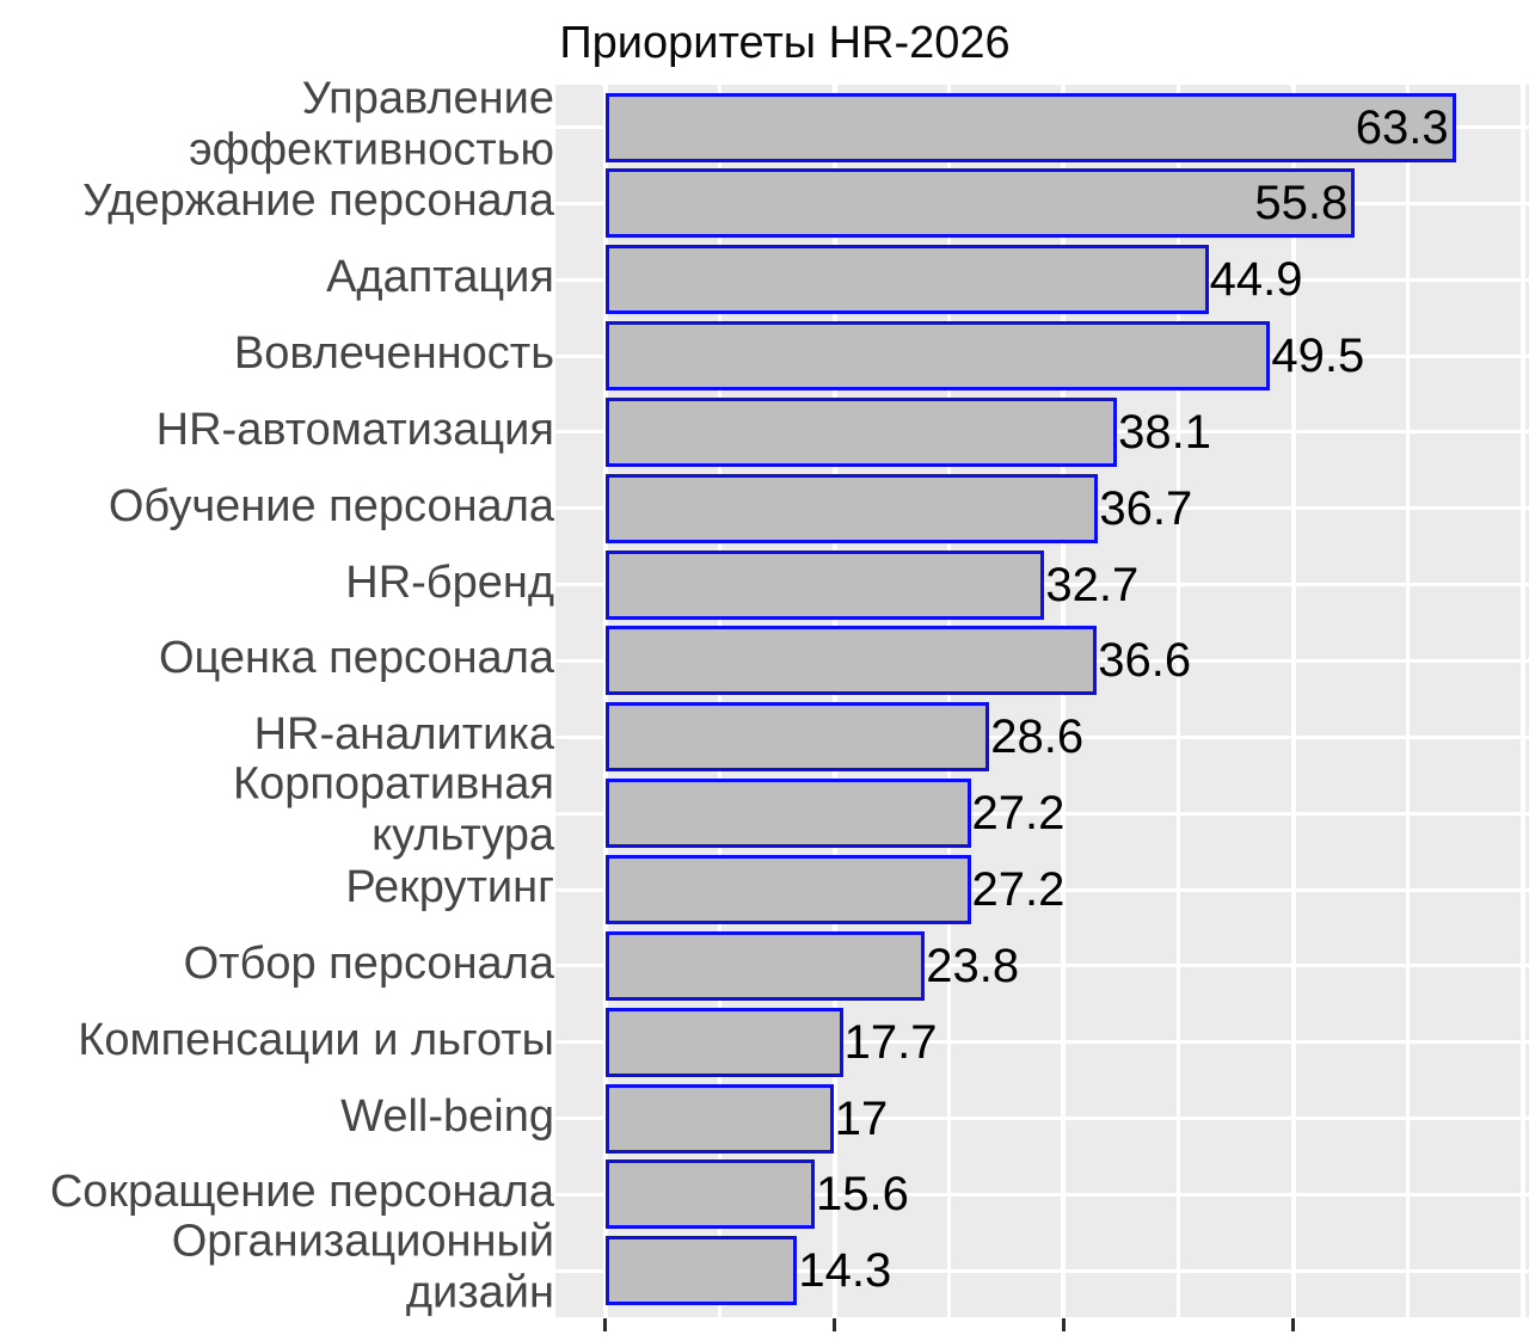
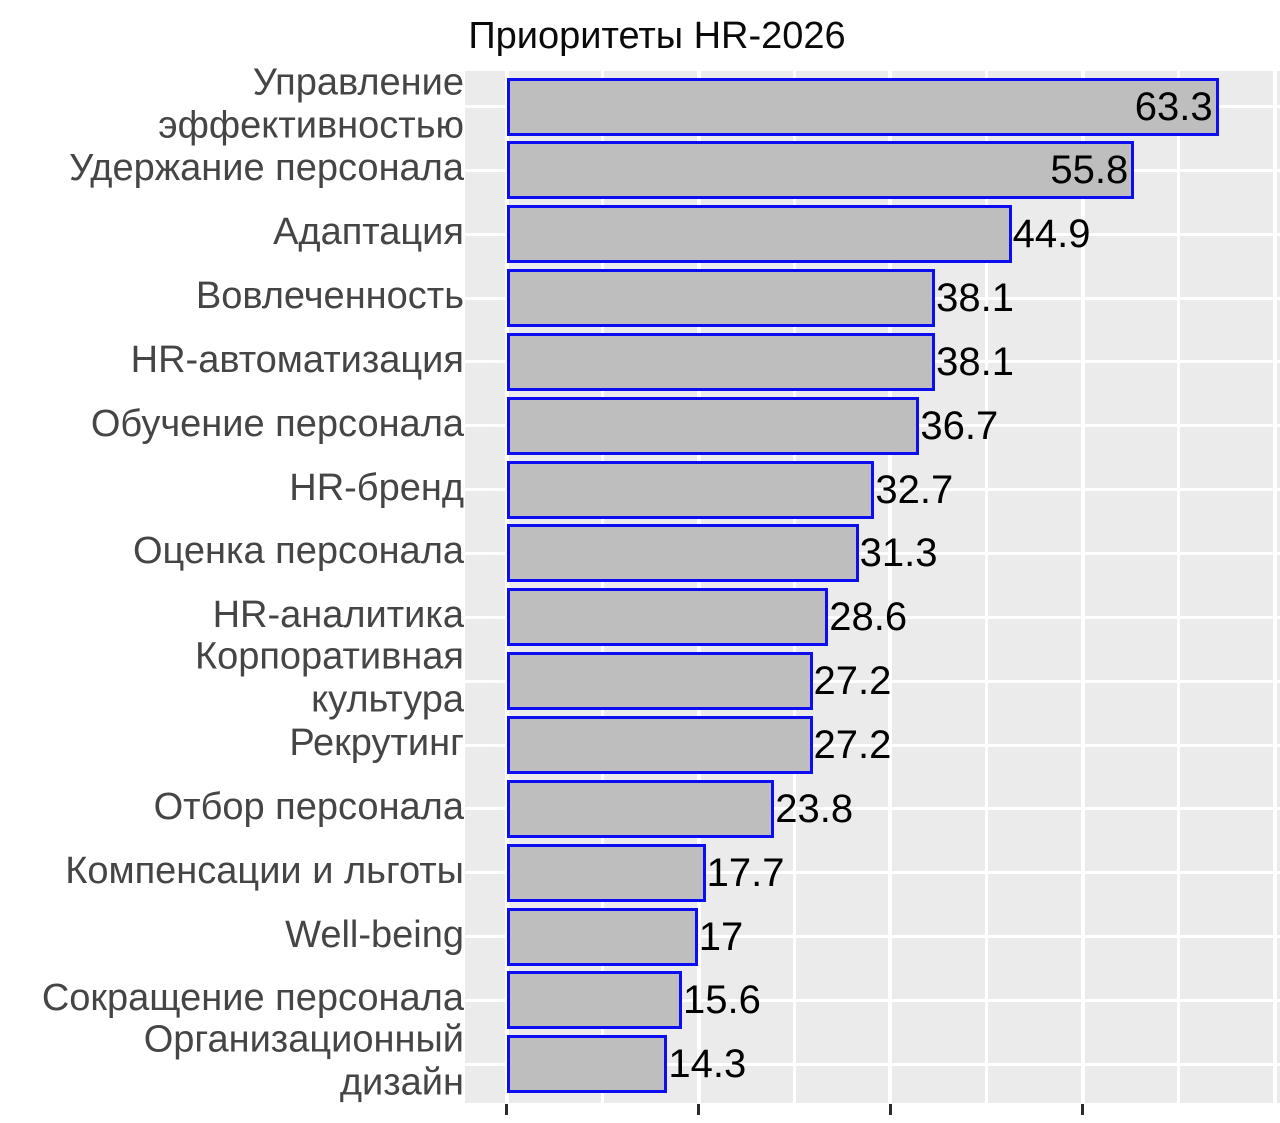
Вовлеченность: 49.5 -> 38.1
Оценка персонала: 36.6 -> 31.3
